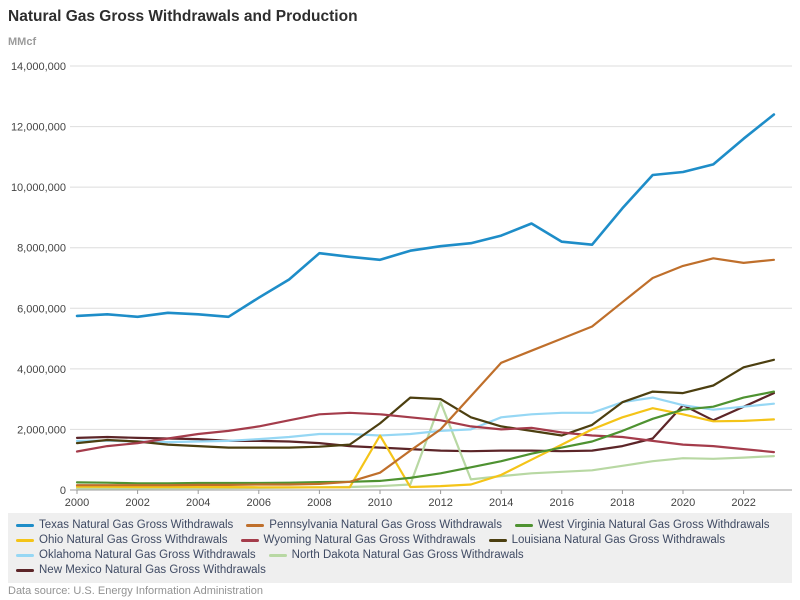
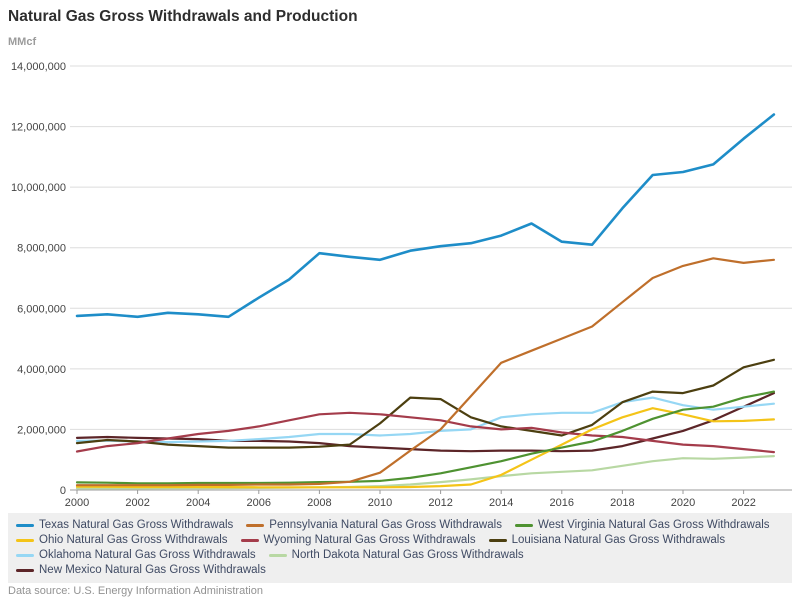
Ohio Natural Gas Gross Withdrawals/2010: 1800000 -> 100000
North Dakota Natural Gas Gross Withdrawals/2012: 2900000 -> 300000
New Mexico Natural Gas Gross Withdrawals/2020: 2800000 -> 2000000
